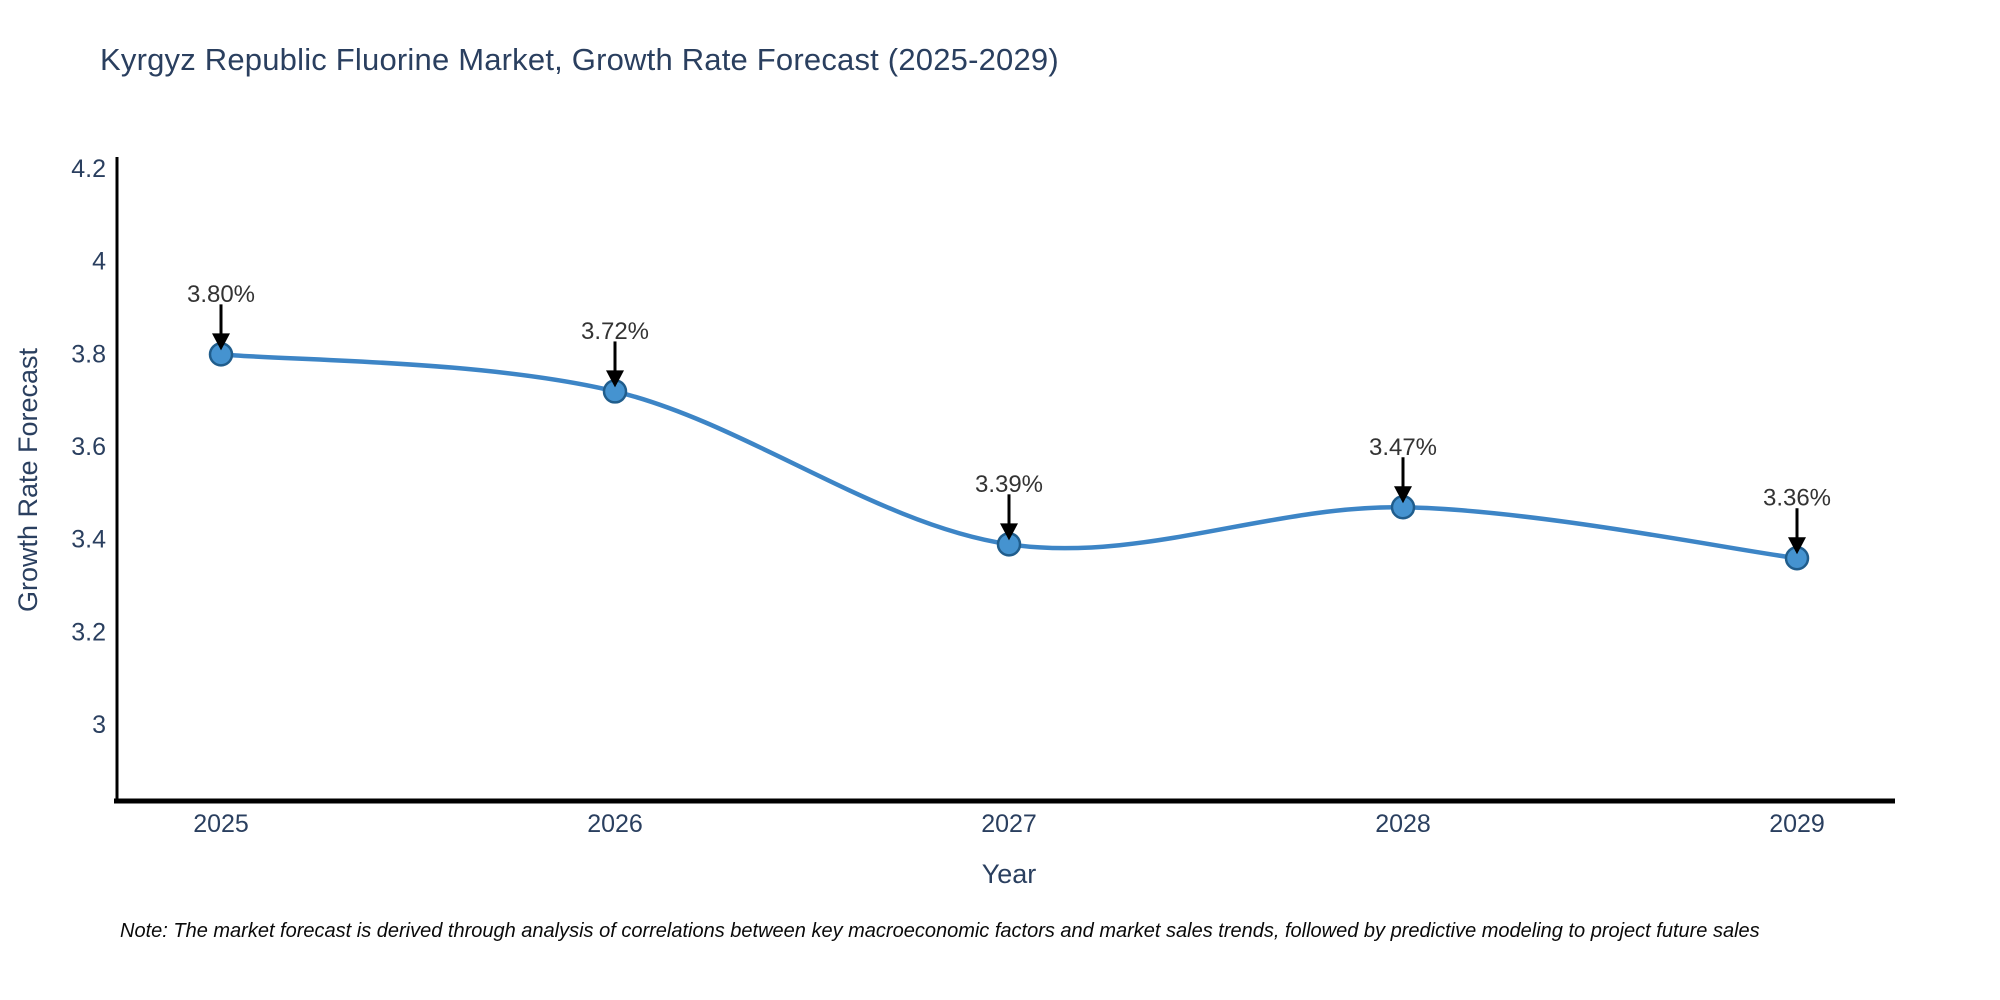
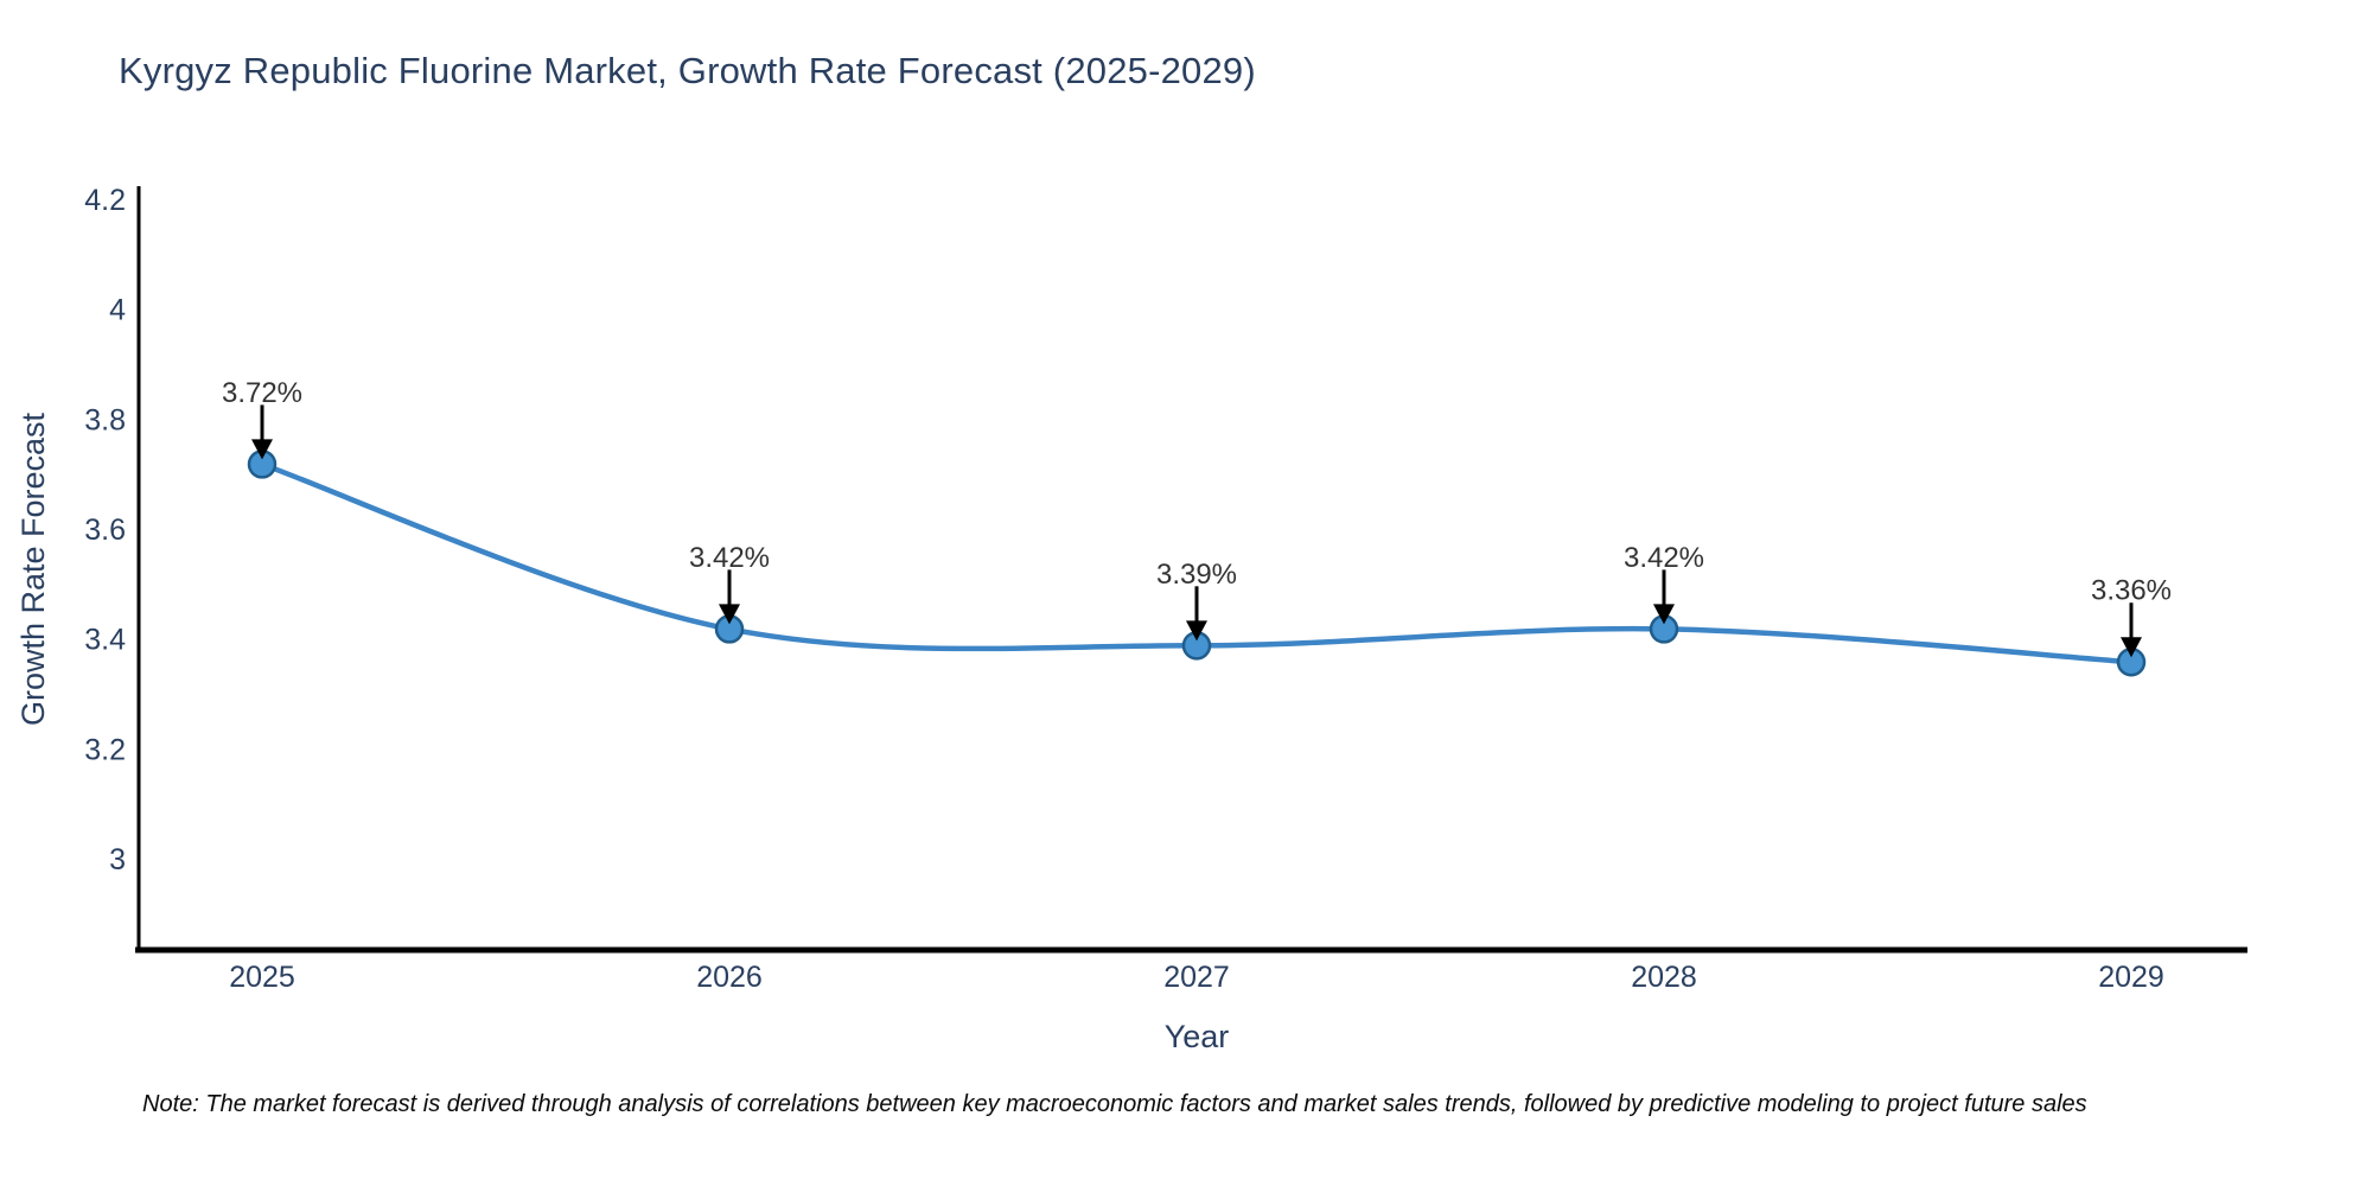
2025: 3.80% -> 3.72%
2026: 3.72% -> 3.42%
2028: 3.47% -> 3.42%
